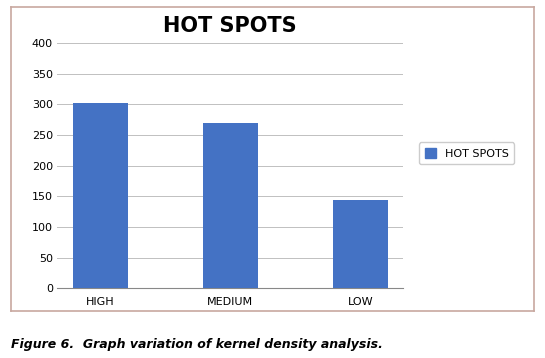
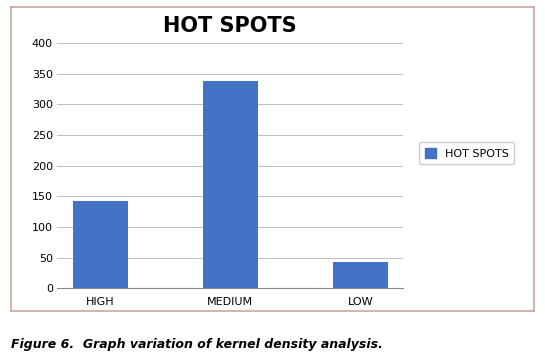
HIGH: 302 -> 143
MEDIUM: 270 -> 338
LOW: 144 -> 43
